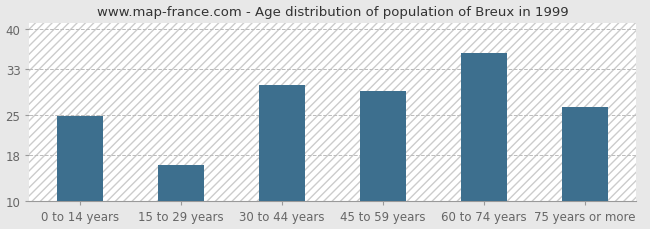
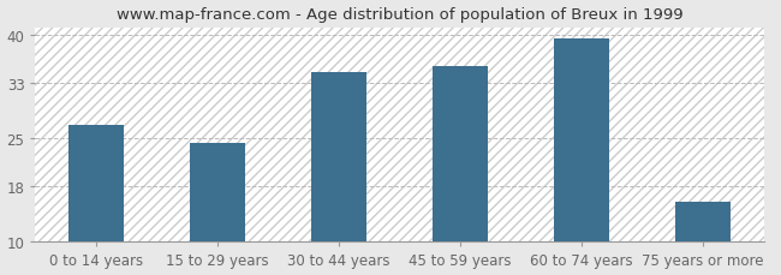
0 to 14 years: 24.8 -> 27.0
15 to 29 years: 16.4 -> 24.3
30 to 44 years: 30.2 -> 34.5
45 to 59 years: 29.2 -> 35.5
60 to 74 years: 35.8 -> 39.5
75 years or more: 26.4 -> 15.8
